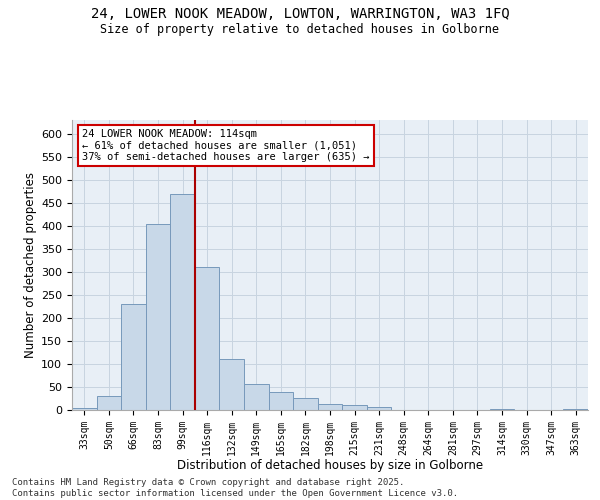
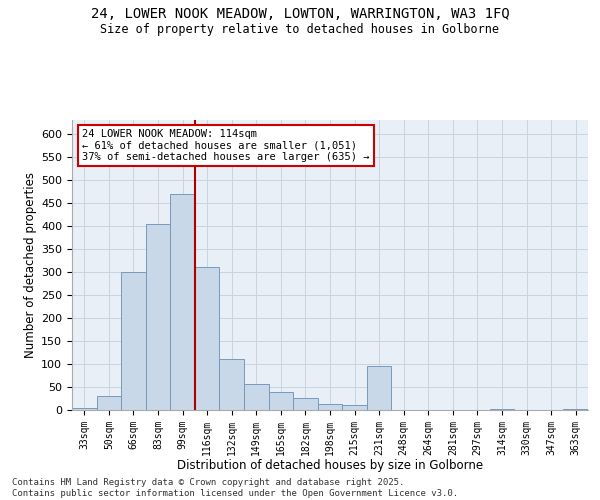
66sqm: 230 -> 300
231sqm: 6 -> 95
